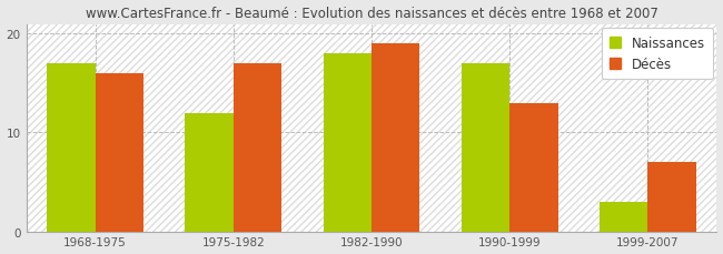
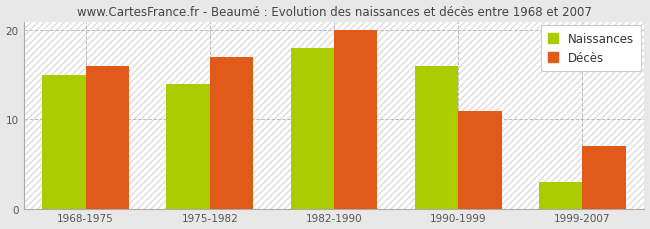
Naissances/1968-1975: 17 -> 15
Naissances/1975-1982: 12 -> 14
Décès/1982-1990: 19 -> 20
Naissances/1990-1999: 17 -> 16
Décès/1990-1999: 13 -> 11
